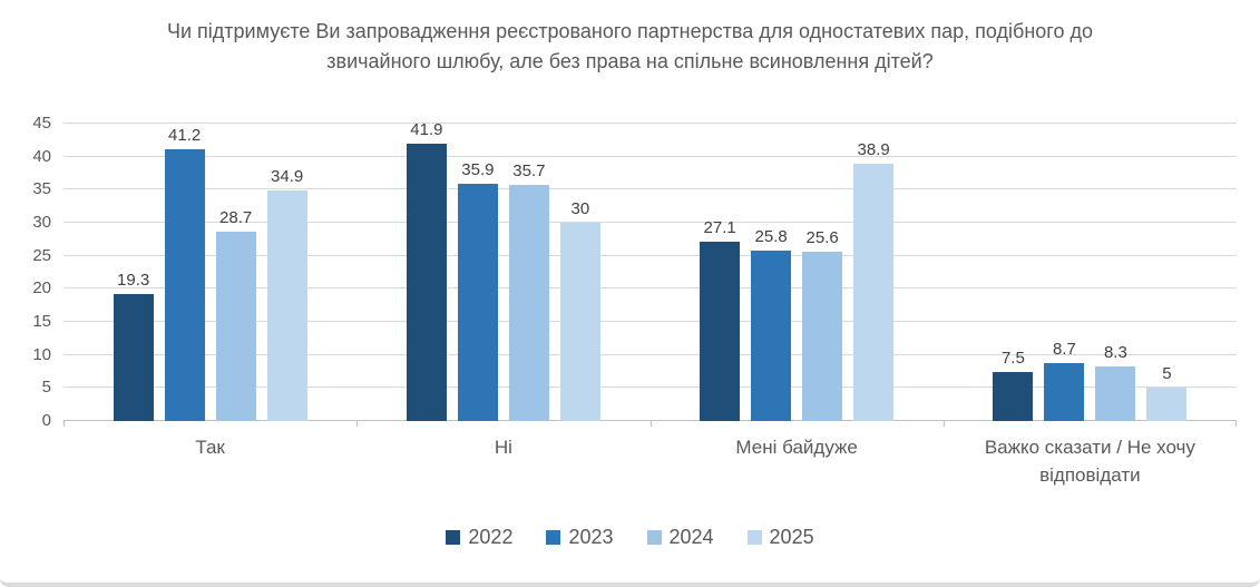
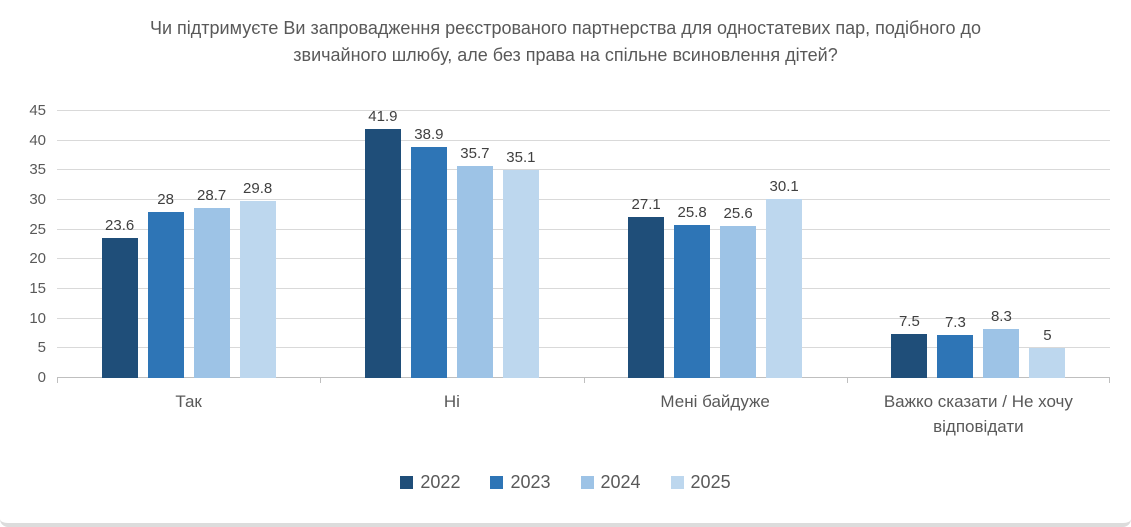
2022/Так: 19.3 -> 23.6
2023/Так: 41.2 -> 28
2025/Так: 34.9 -> 29.8
2023/Ні: 35.9 -> 38.9
2025/Ні: 30 -> 35.1
2025/Мені байдуже: 38.9 -> 30.1
2023/Важко сказати / Не хочу відповідати: 8.7 -> 7.3
